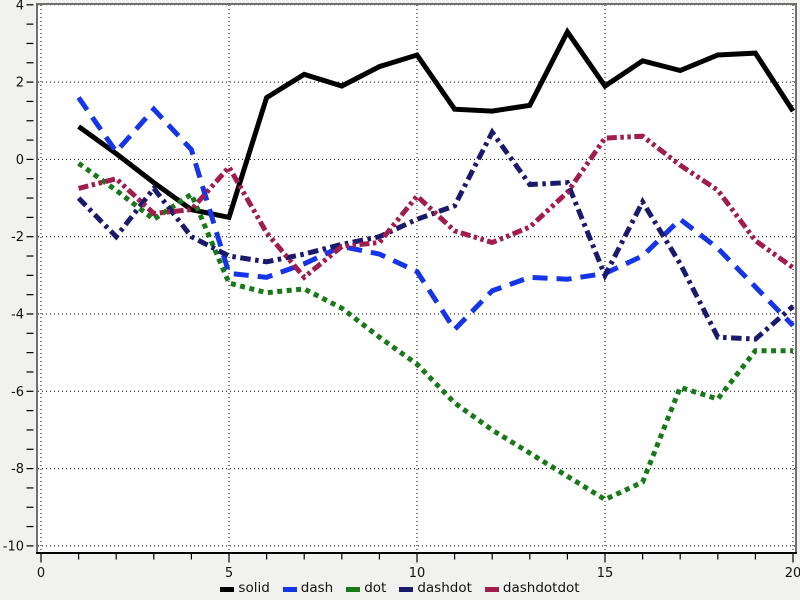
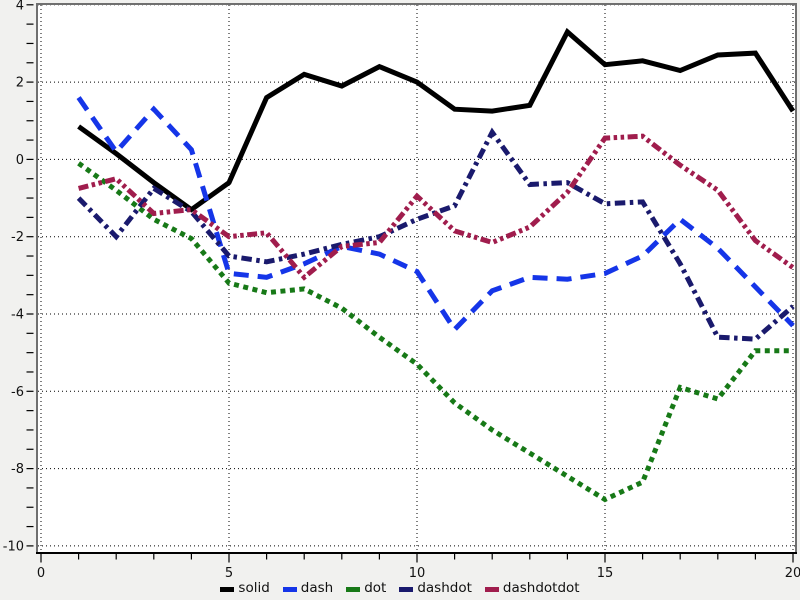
dot/4: -0.9 -> -2.0
dashdot/4: -2.0 -> -1.4
solid/5: -1.5 -> -0.6
dashdotdot/5: -0.2 -> -2.0
solid/10: 2.7 -> 2.0
solid/15: 1.9 -> 2.5
dashdot/15: -3.0 -> -1.1
